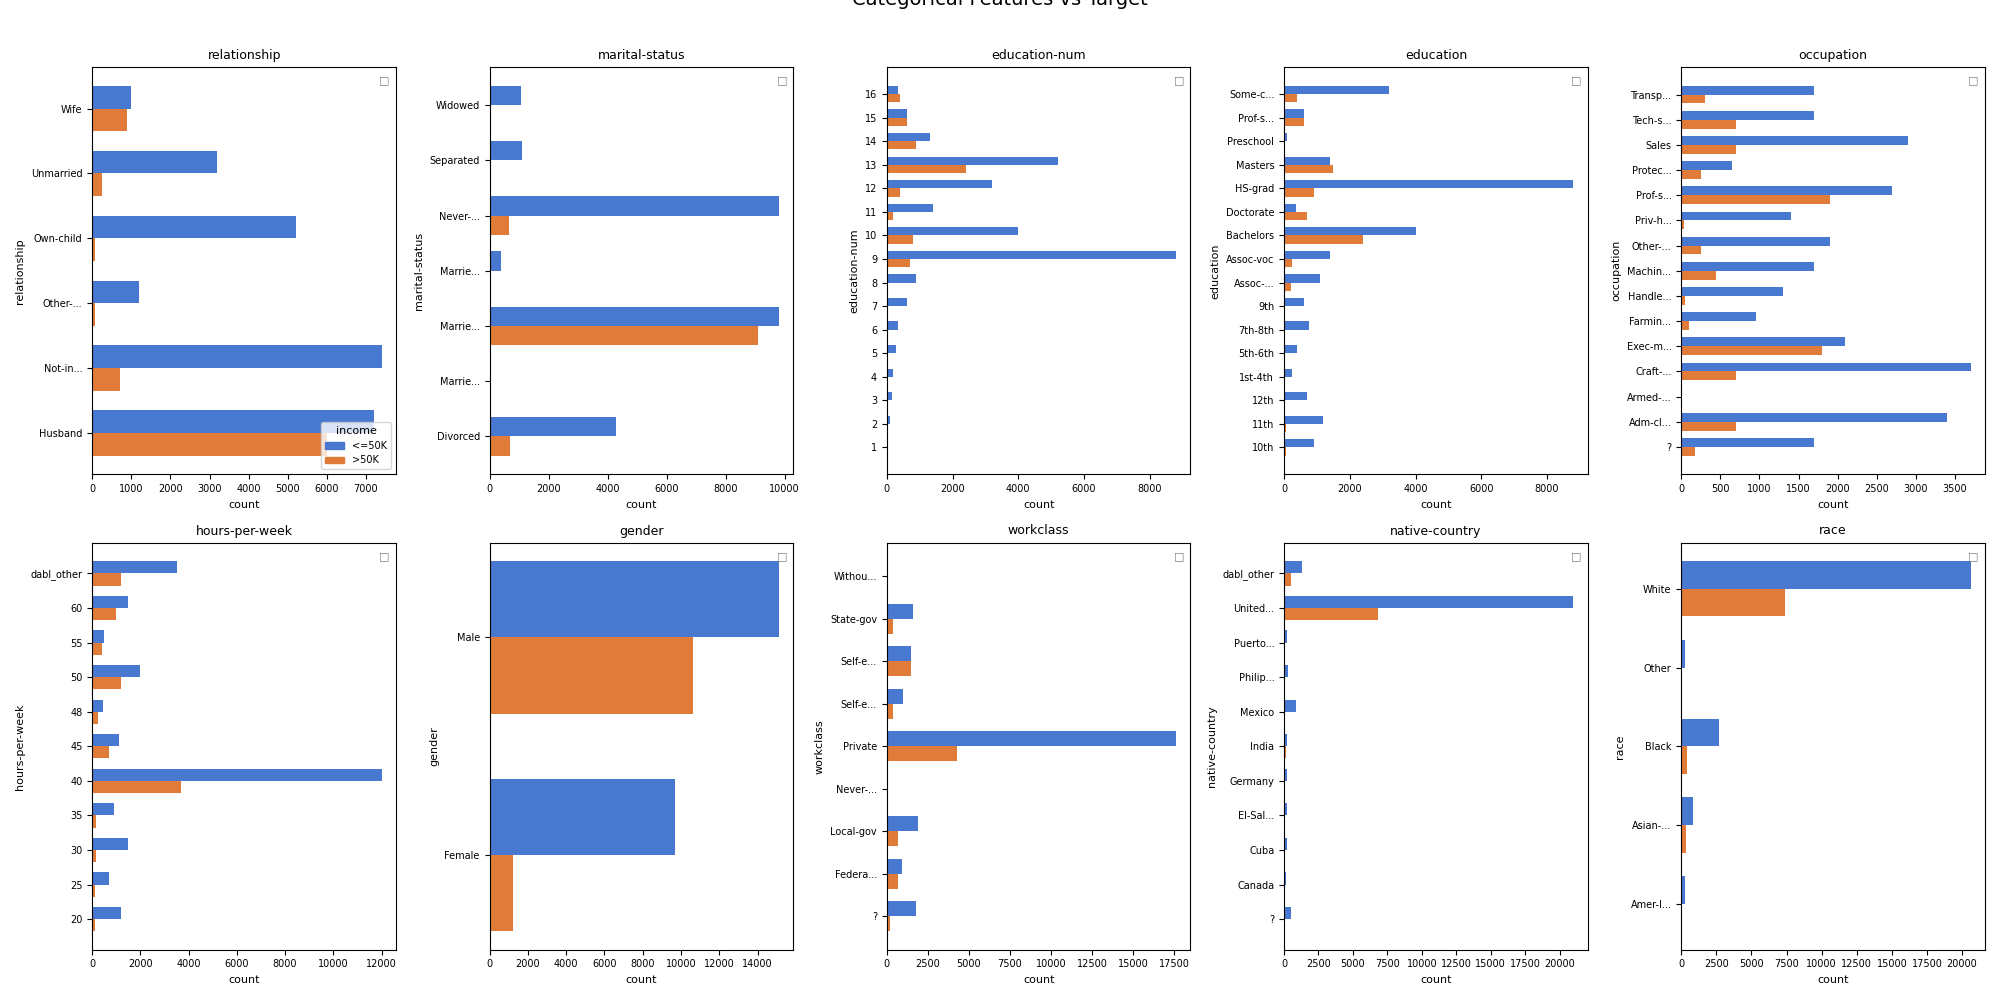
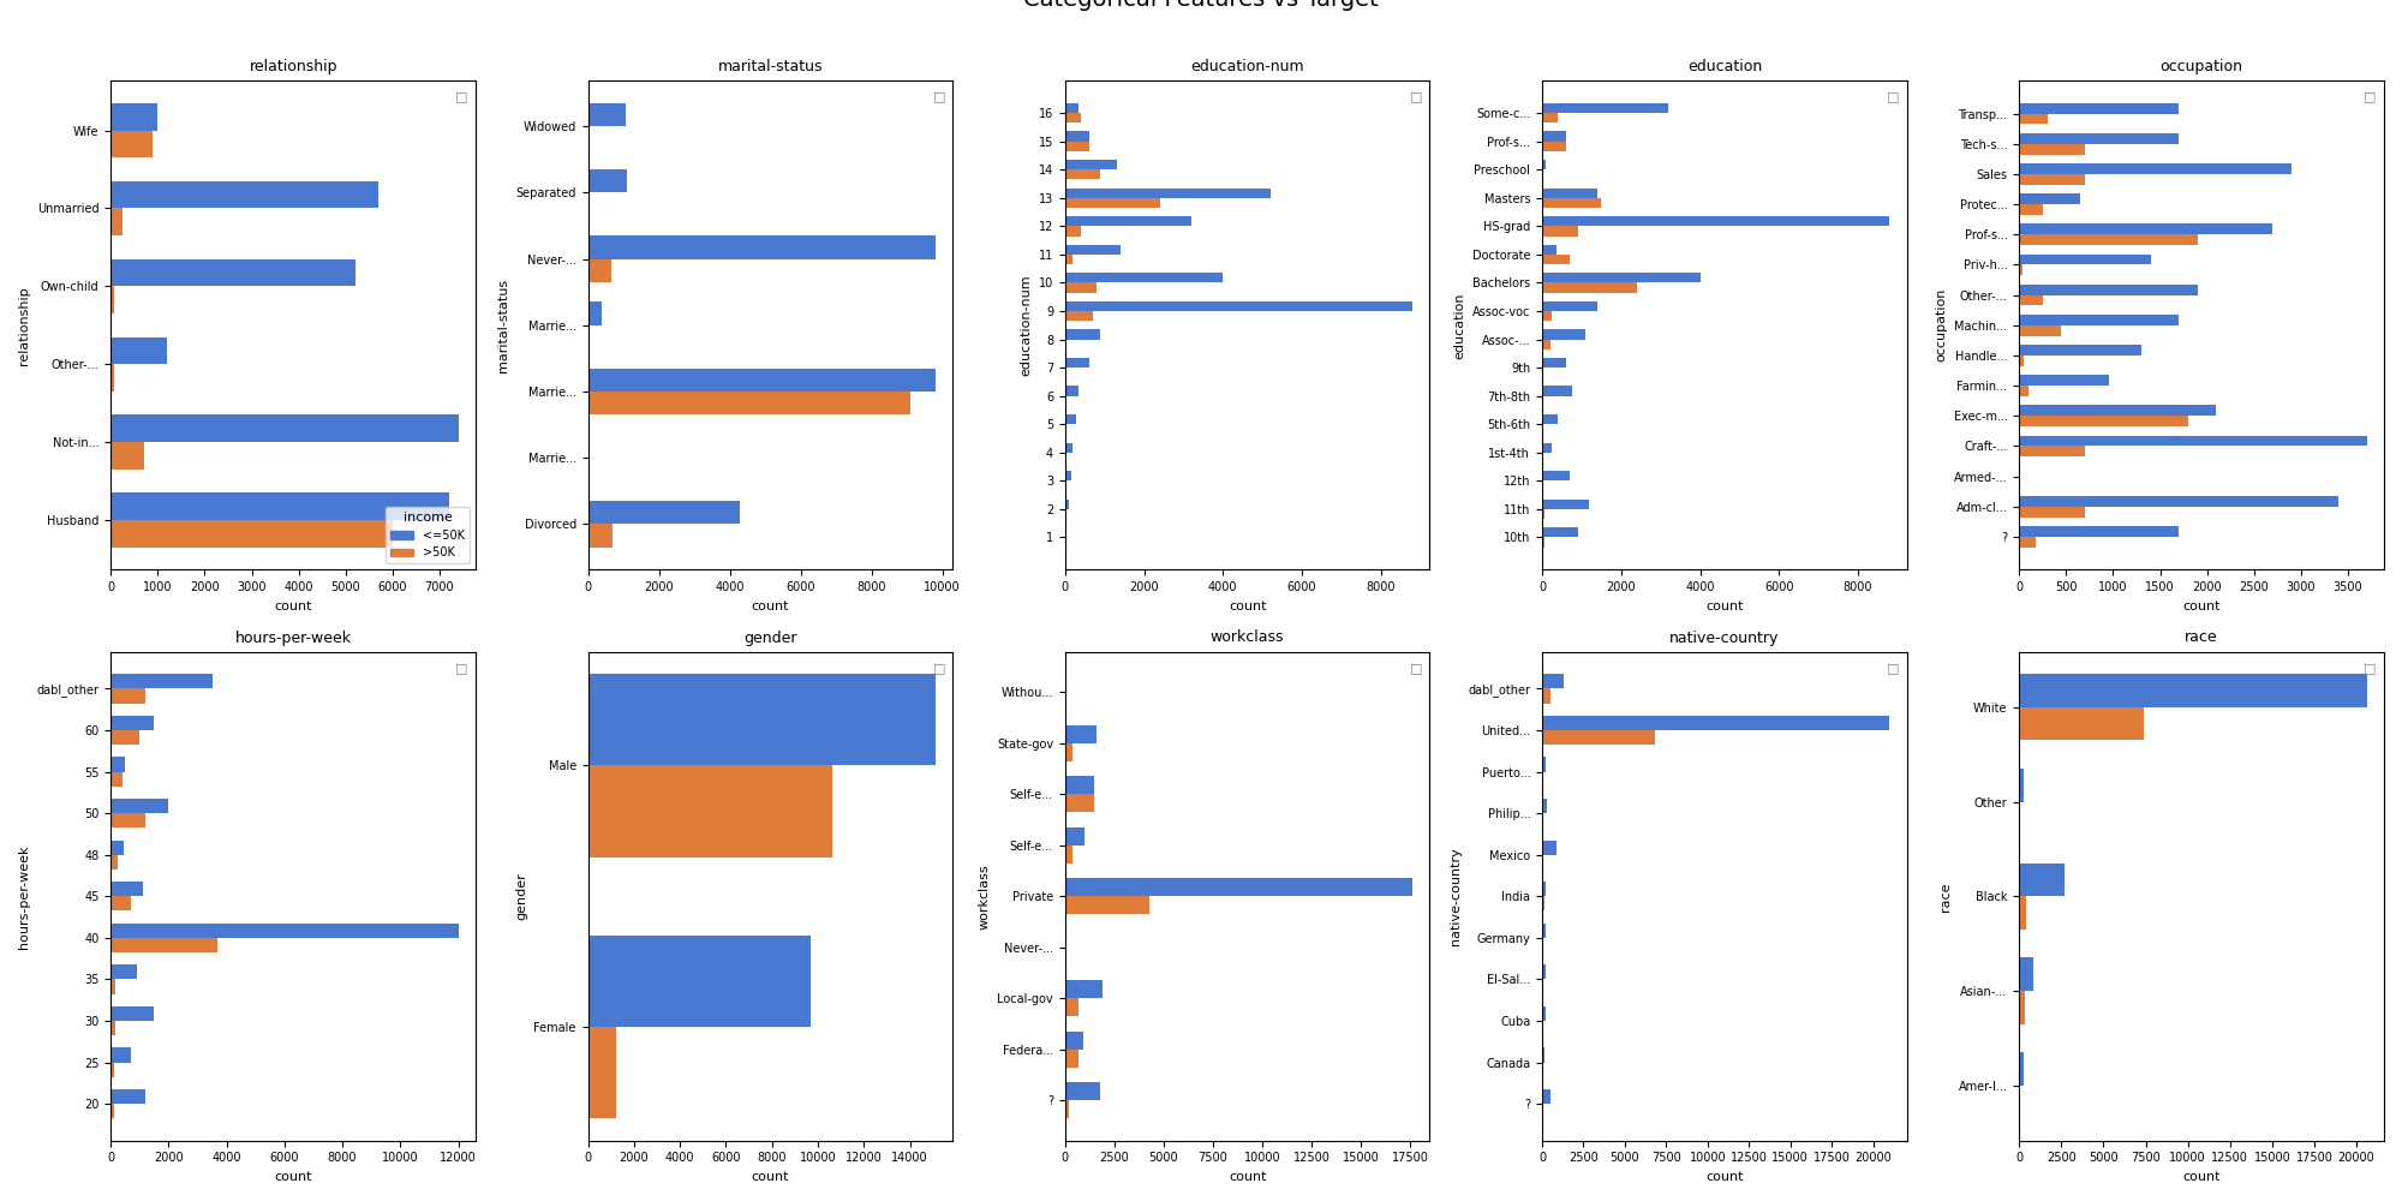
relationship/<=50K/Unmarried: 3200 -> 5700
